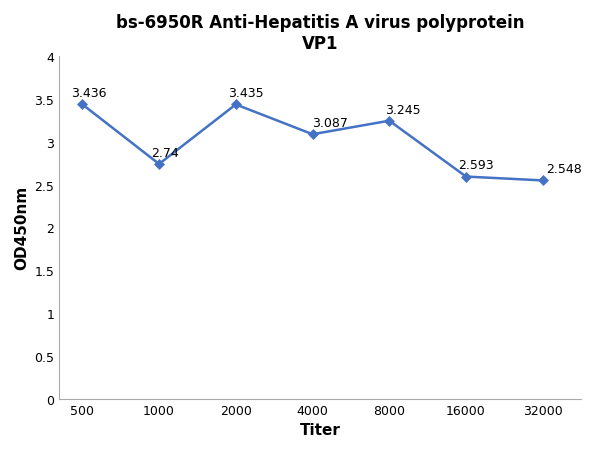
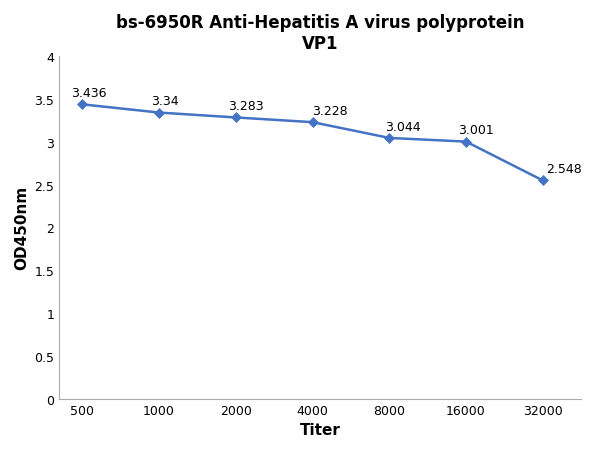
1000: 2.74 -> 3.34
2000: 3.435 -> 3.283
4000: 3.087 -> 3.228
8000: 3.245 -> 3.044
16000: 2.593 -> 3.001
